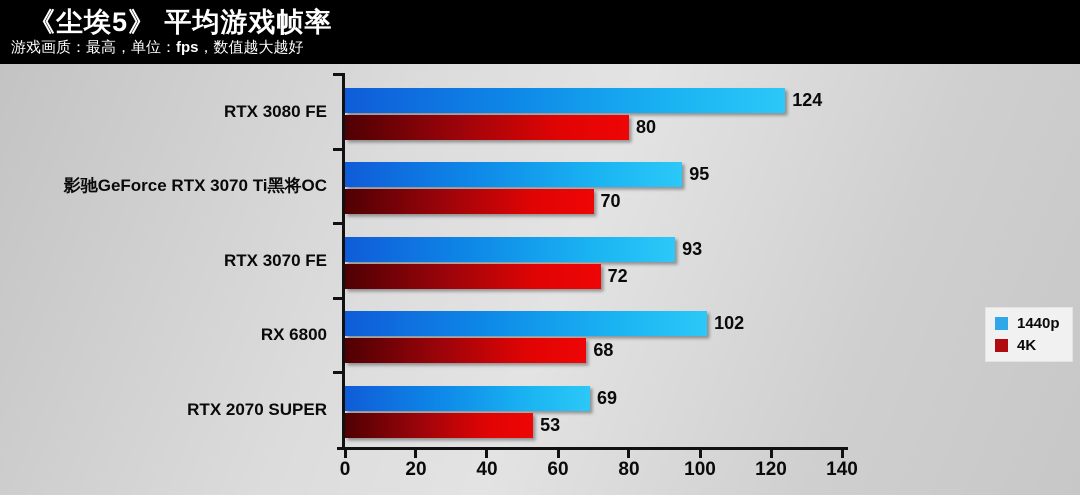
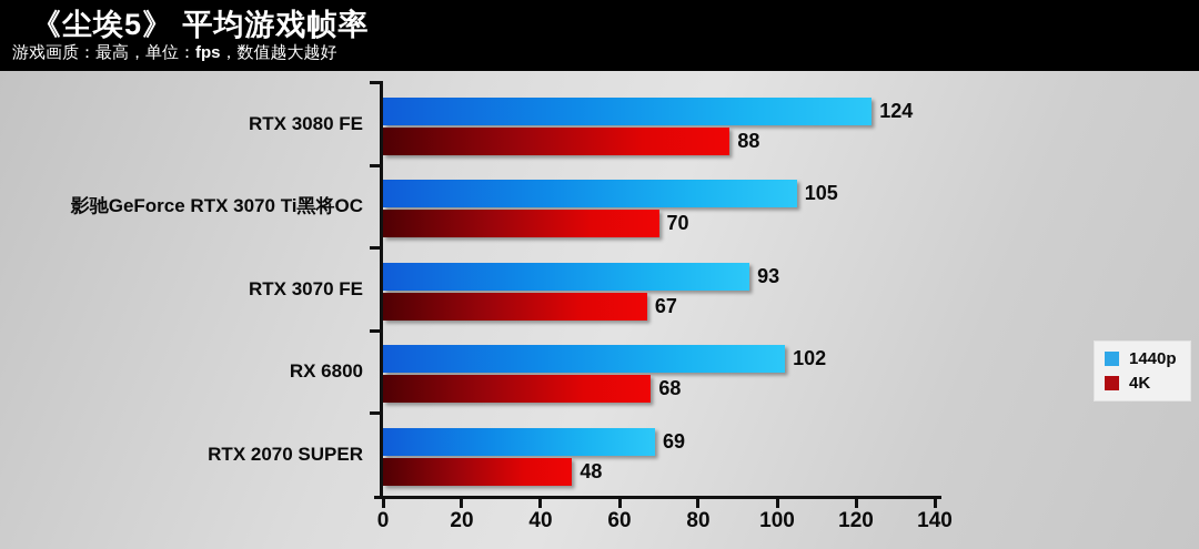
4K/RTX 3080 FE: 80 -> 88
1440p/影驰GeForce RTX 3070 Ti黑将OC: 95 -> 105
4K/RTX 3070 FE: 72 -> 67
4K/RTX 2070 SUPER: 53 -> 48
